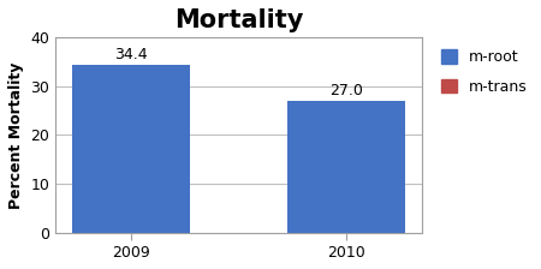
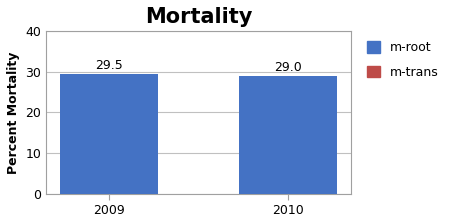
2009: 34.4 -> 29.5
2010: 27.0 -> 29.0
